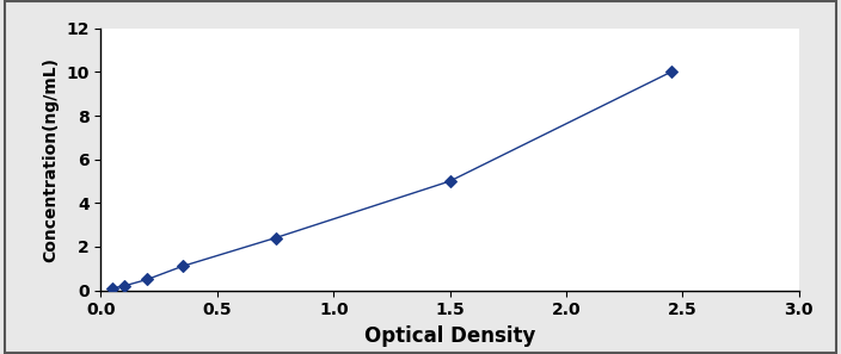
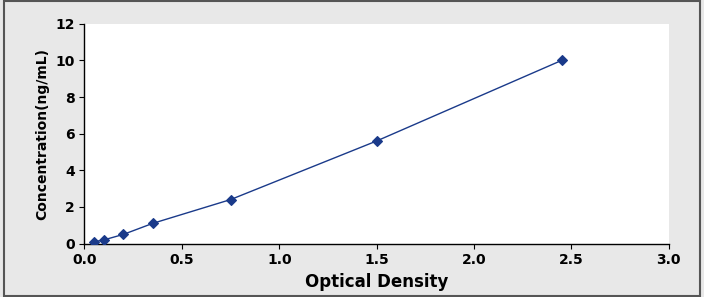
1.5: 5.0 -> 5.6
